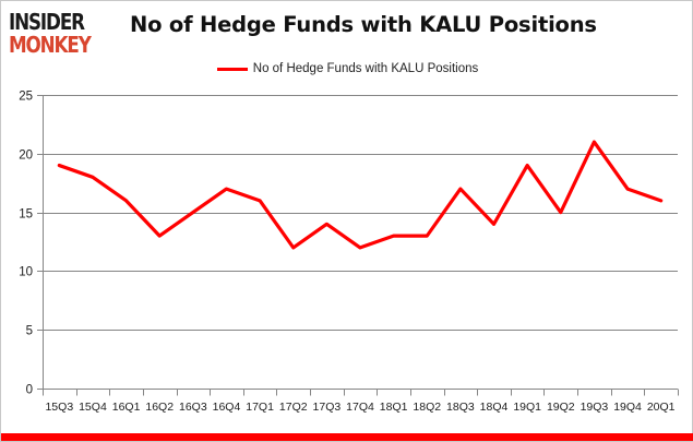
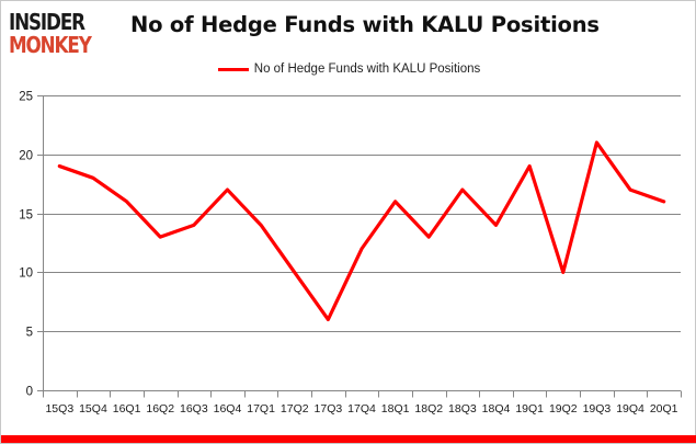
16Q3: 15 -> 14
17Q1: 16 -> 14
17Q2: 12 -> 10
17Q3: 14 -> 6
18Q1: 13 -> 16
19Q2: 15 -> 10
